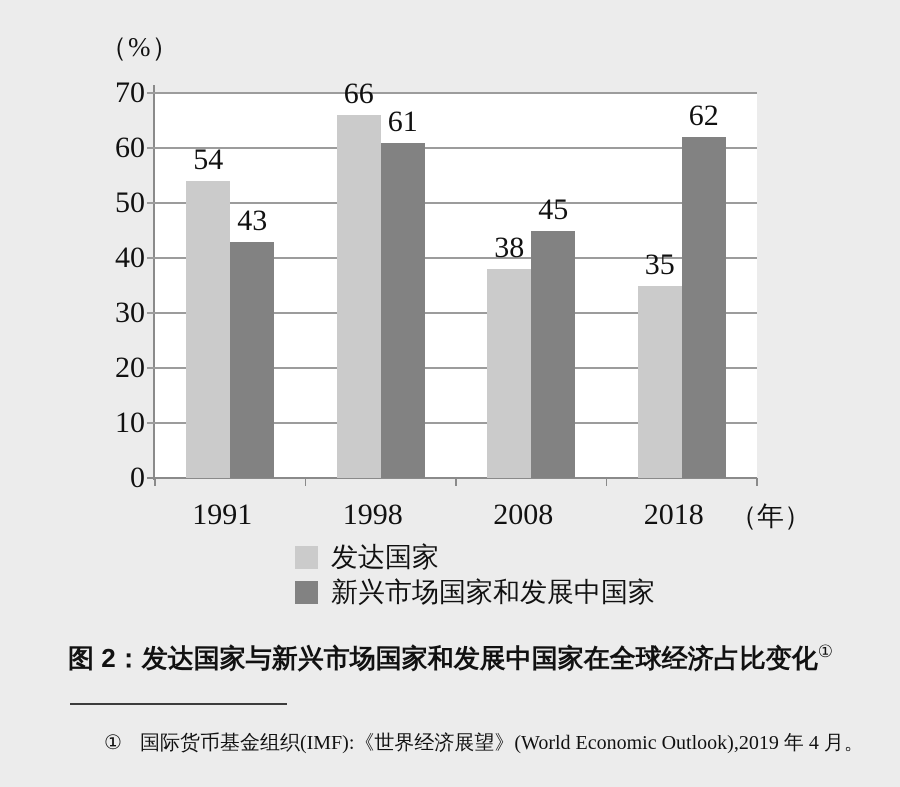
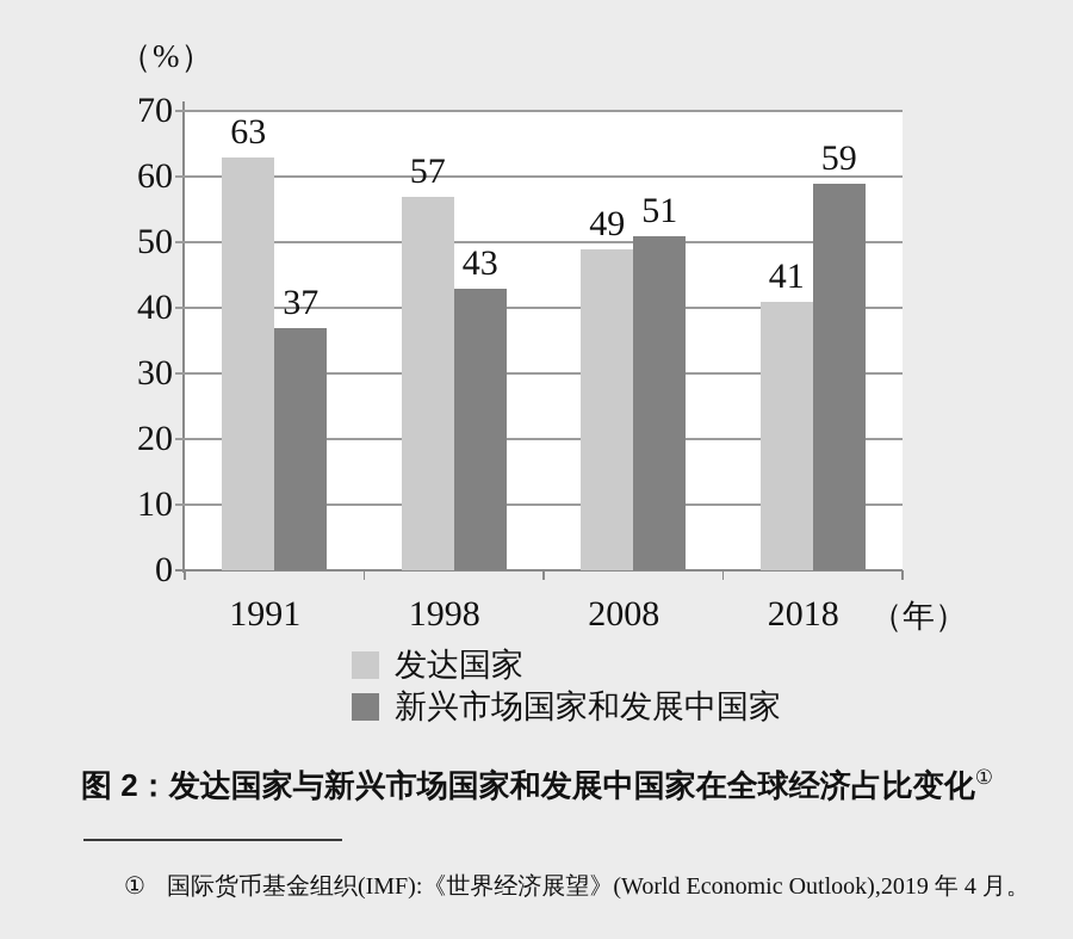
发达国家/1991: 54 -> 63
新兴市场国家和发展中国家/1991: 43 -> 37
发达国家/1998: 66 -> 57
新兴市场国家和发展中国家/1998: 61 -> 43
发达国家/2008: 38 -> 49
新兴市场国家和发展中国家/2008: 45 -> 51
发达国家/2018: 35 -> 41
新兴市场国家和发展中国家/2018: 62 -> 59
